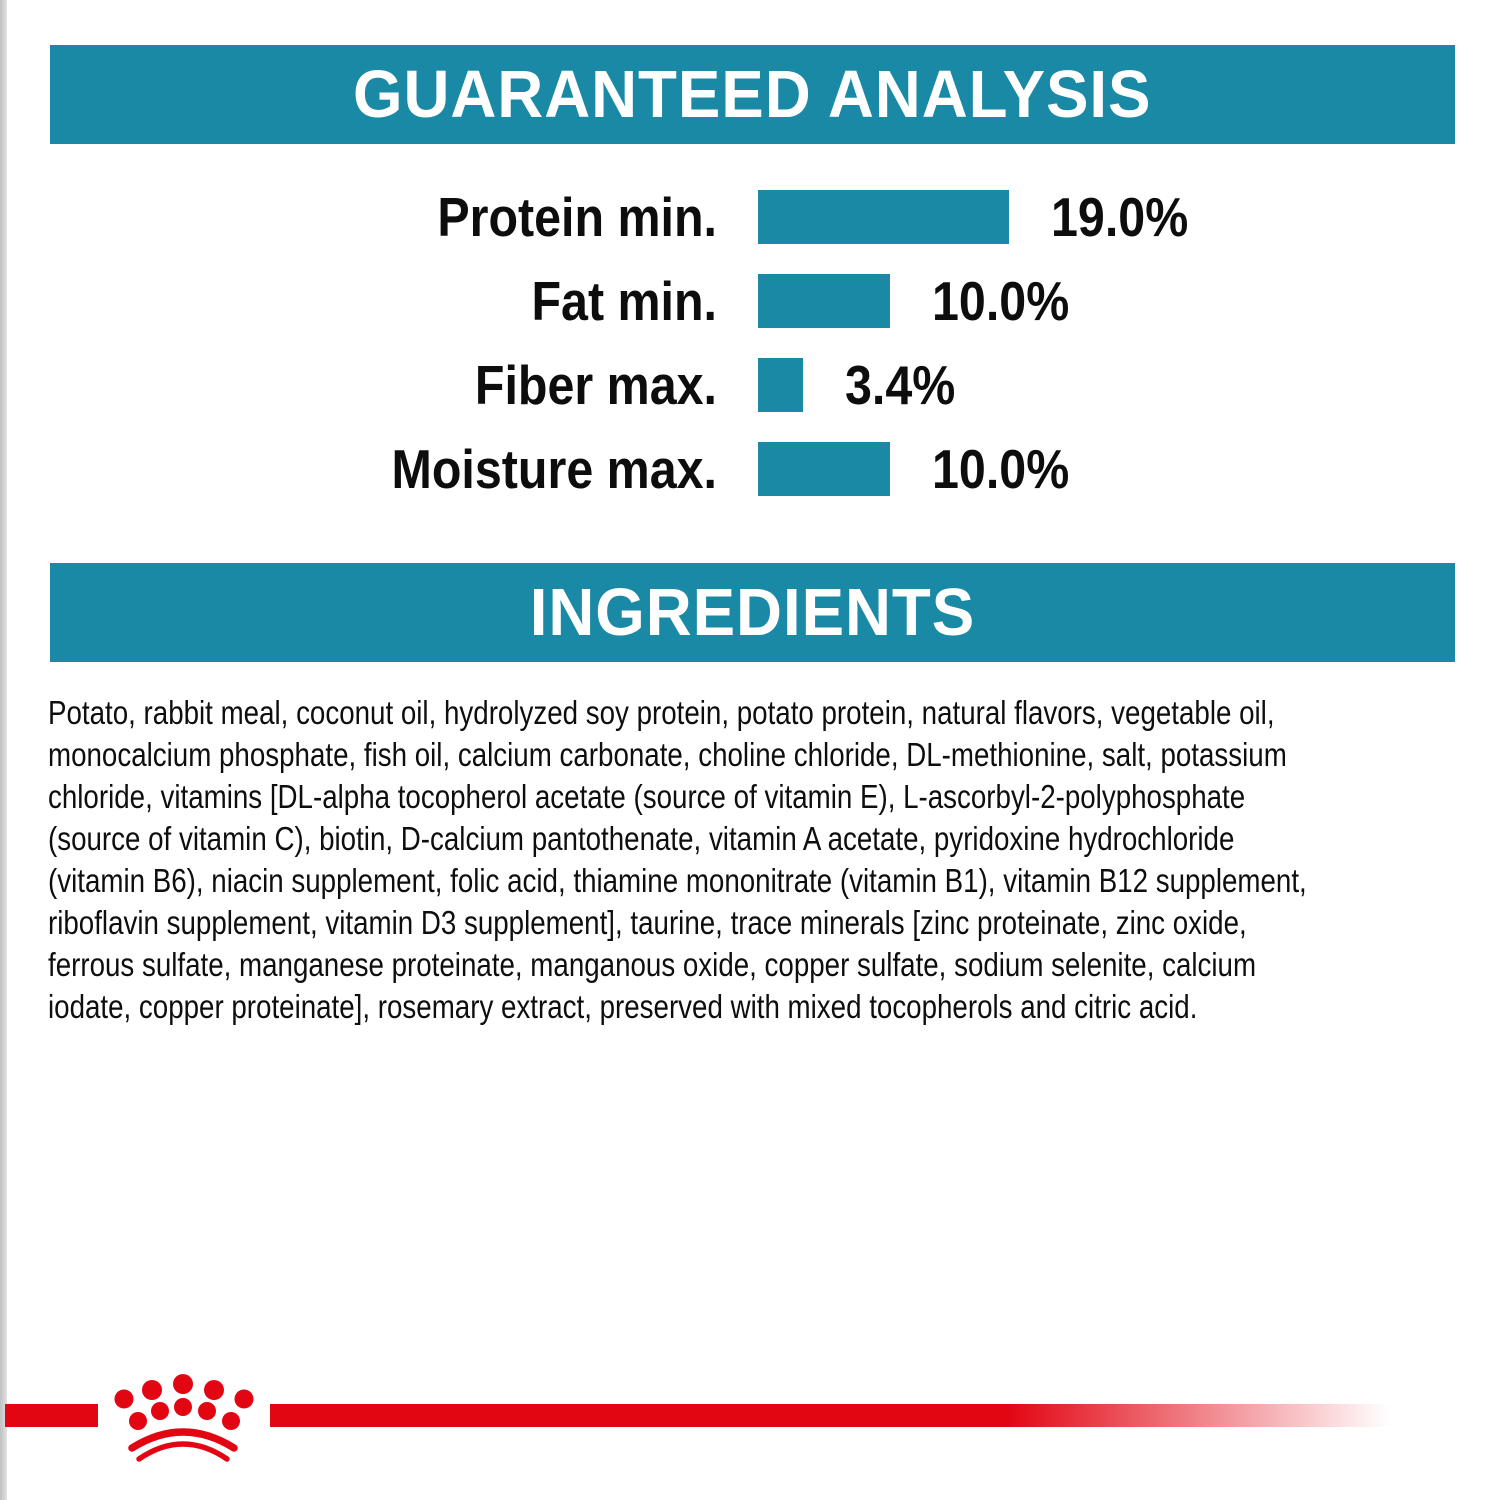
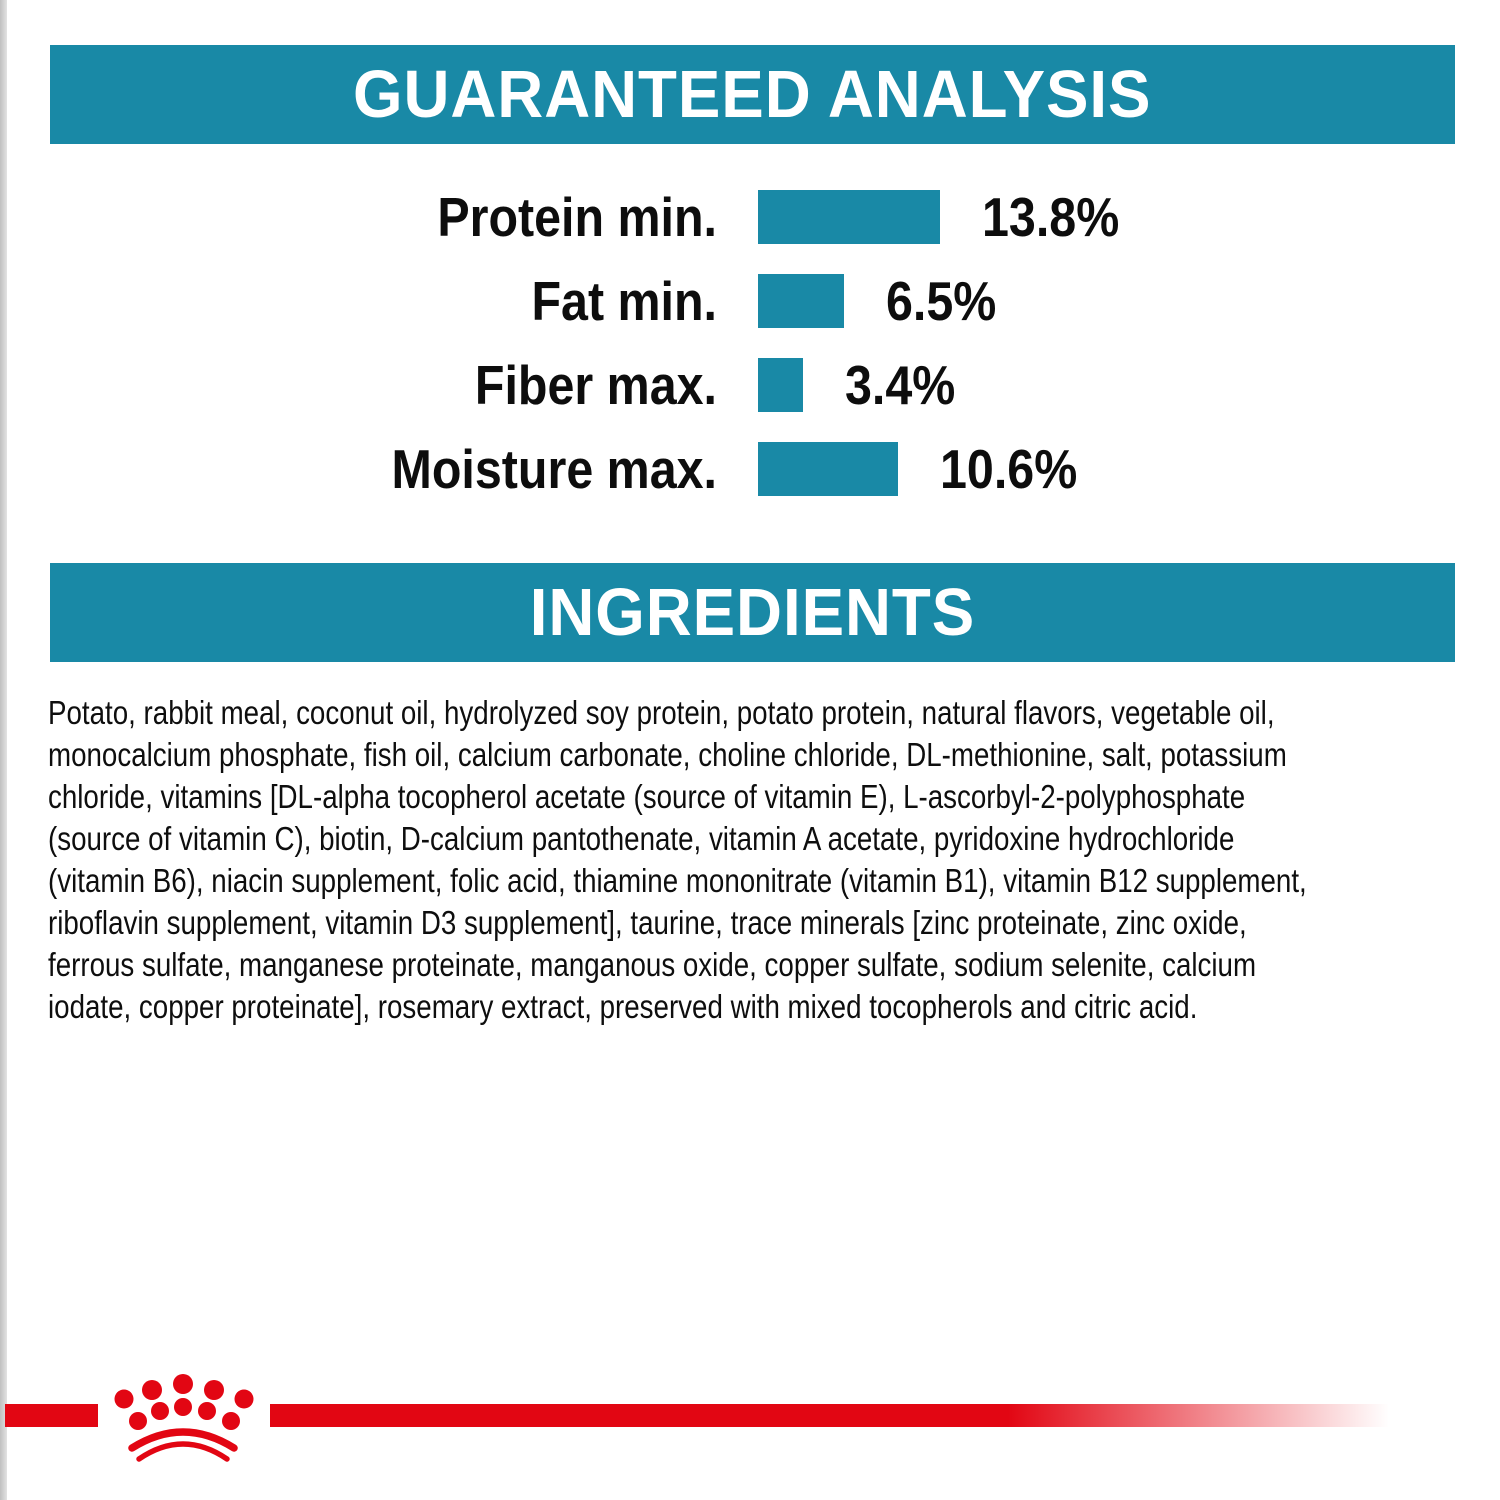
Protein min.: 19.0% -> 13.8%
Fat min.: 10.0% -> 6.5%
Moisture max.: 10.0% -> 10.6%
